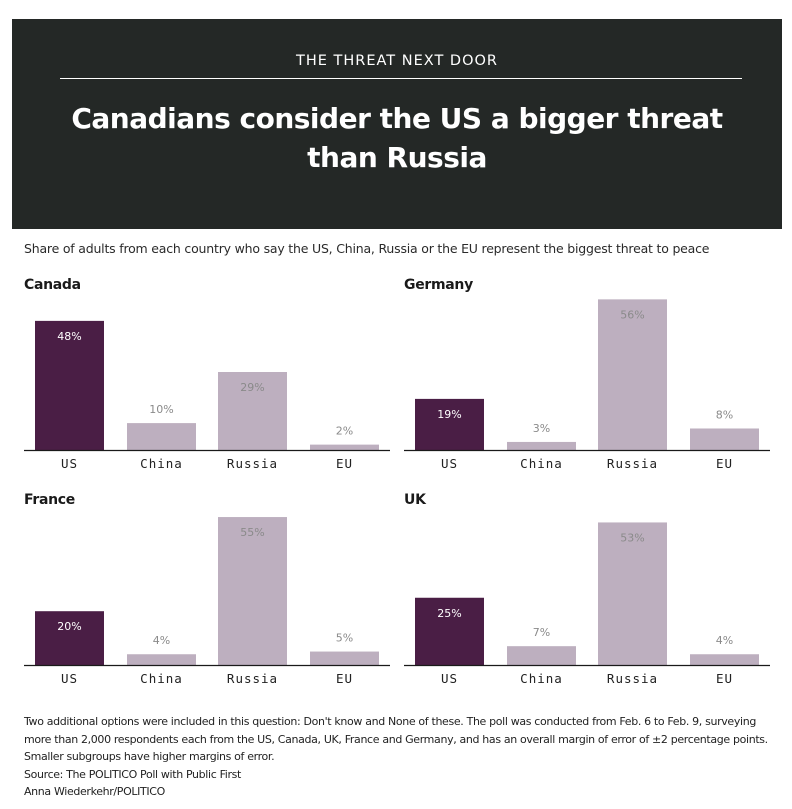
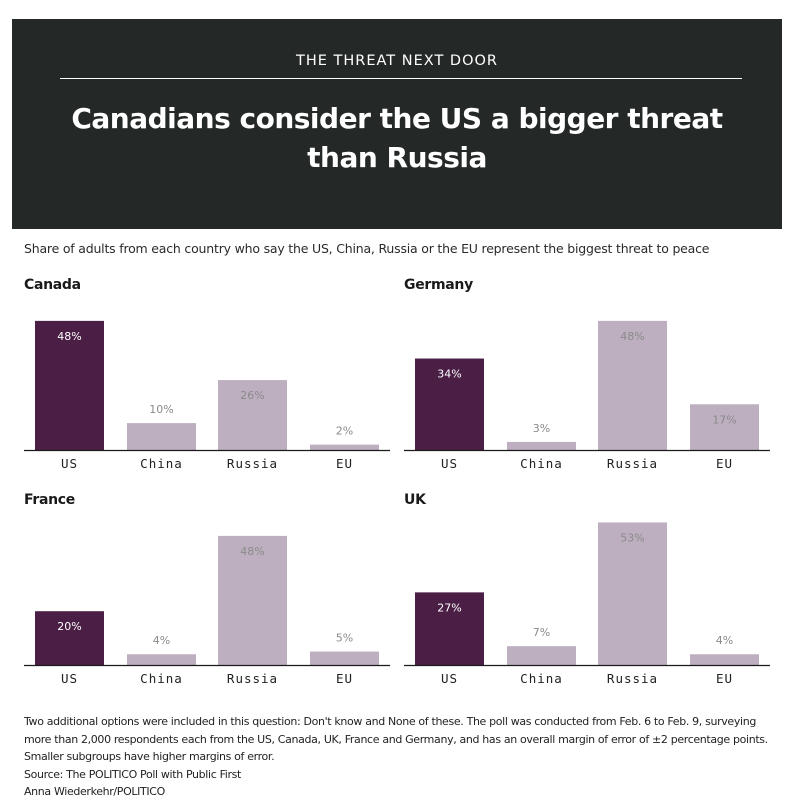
Canada/Russia: 29% -> 26%
Germany/US: 19% -> 34%
Germany/Russia: 56% -> 48%
Germany/EU: 8% -> 17%
France/Russia: 55% -> 48%
UK/US: 25% -> 27%
